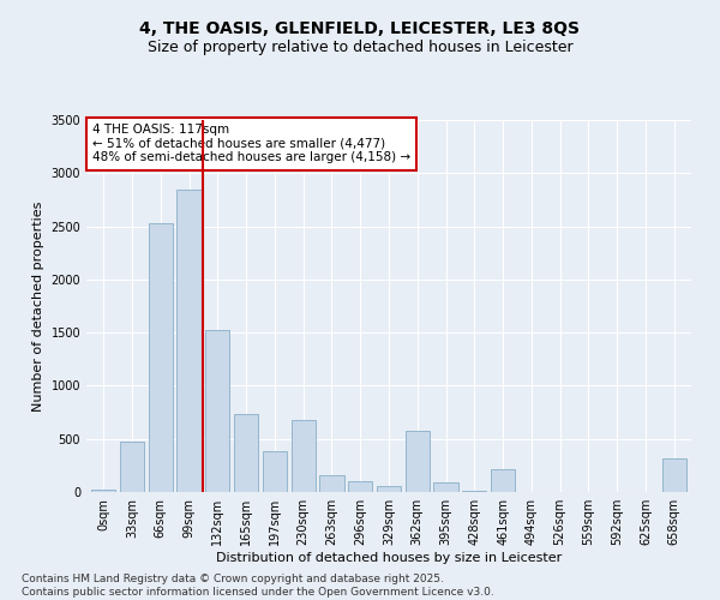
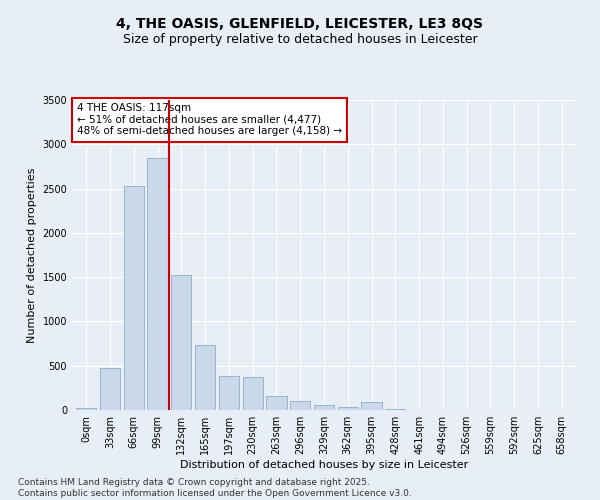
230sqm: 680 -> 370
362sqm: 580 -> 30
461sqm: 220 -> 0
658sqm: 320 -> 0
